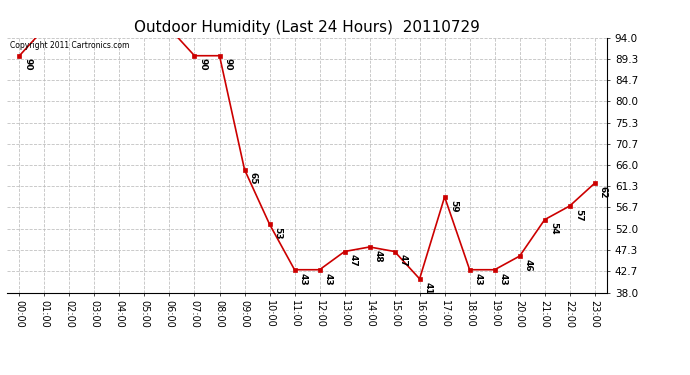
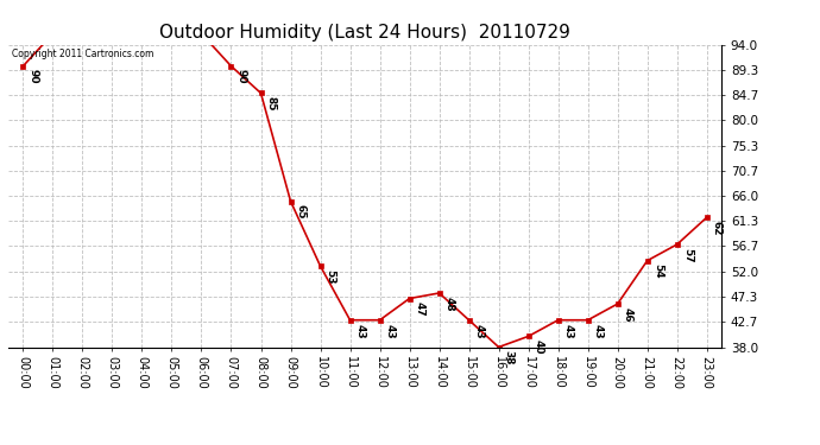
08:00: 90 -> 85
15:00: 47 -> 43
16:00: 41 -> 38
17:00: 59 -> 40
